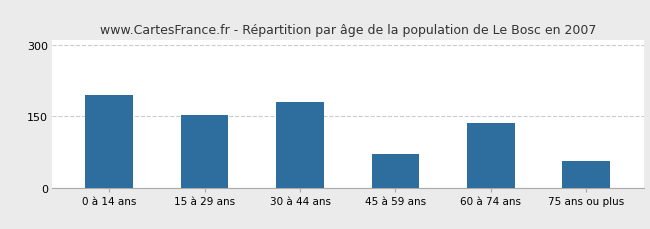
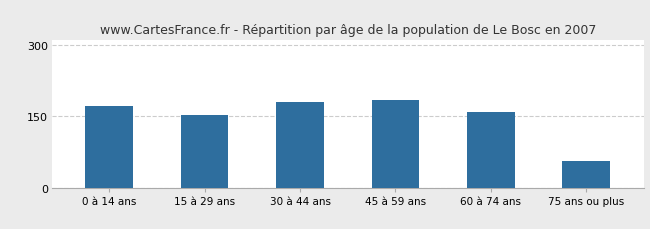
0 à 14 ans: 195 -> 172
45 à 59 ans: 70 -> 184
60 à 74 ans: 135 -> 160
